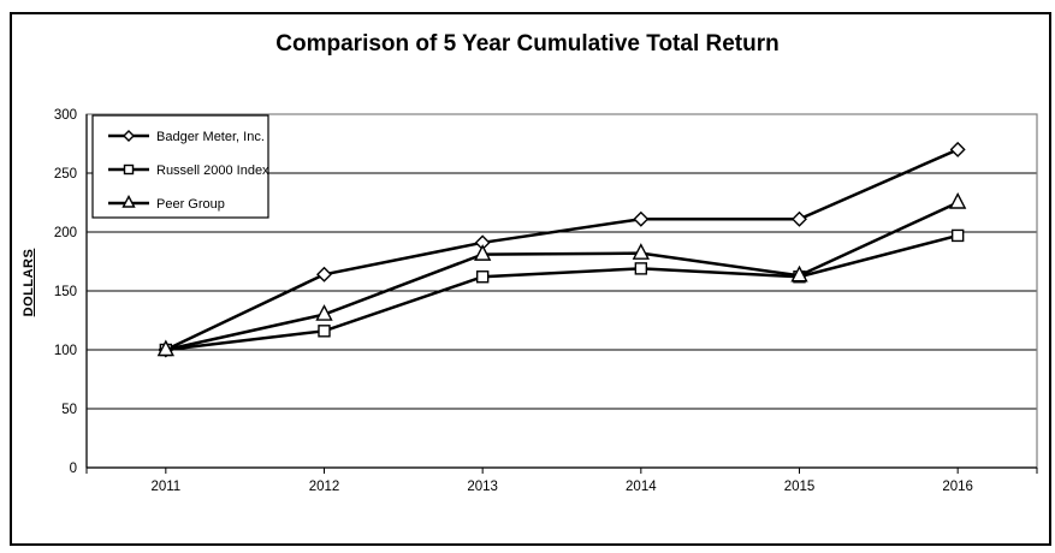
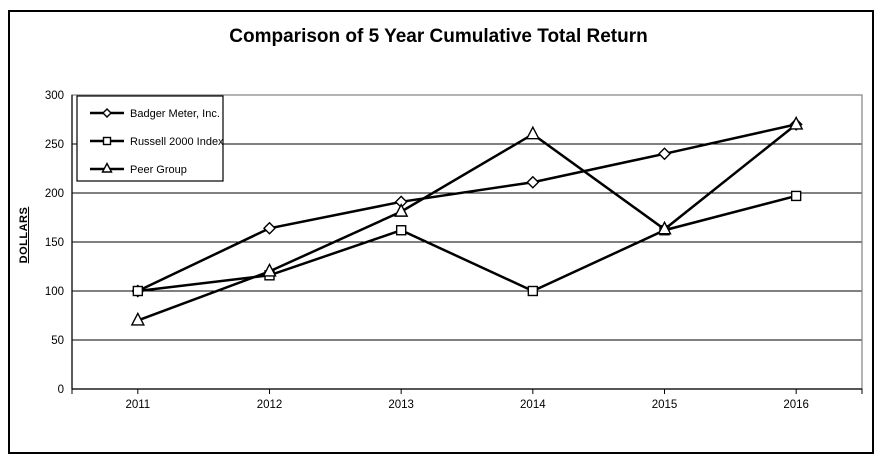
Peer Group/2011: 100 -> 70
Peer Group/2012: 130 -> 120
Russell 2000 Index/2014: 170 -> 100
Peer Group/2014: 180 -> 260
Badger Meter, Inc./2015: 210 -> 240
Peer Group/2016: 220 -> 270
